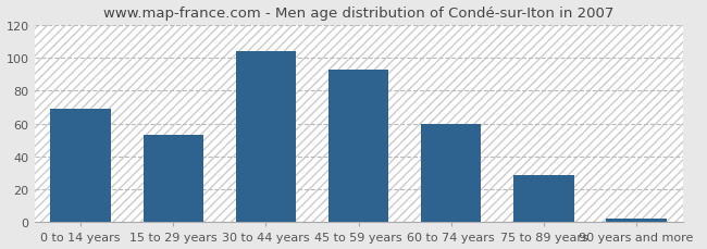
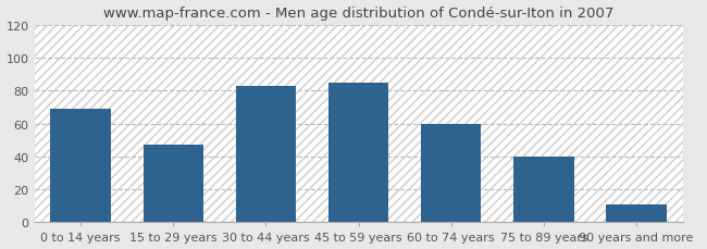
15 to 29 years: 53 -> 47
30 to 44 years: 104 -> 83
45 to 59 years: 93 -> 85
75 to 89 years: 29 -> 40
90 years and more: 2 -> 11
